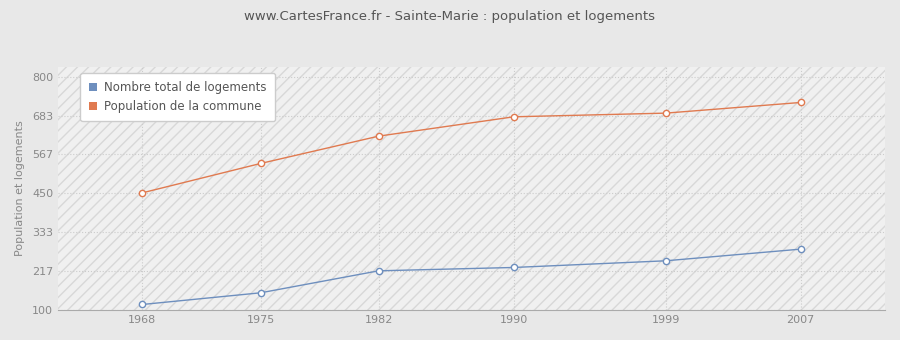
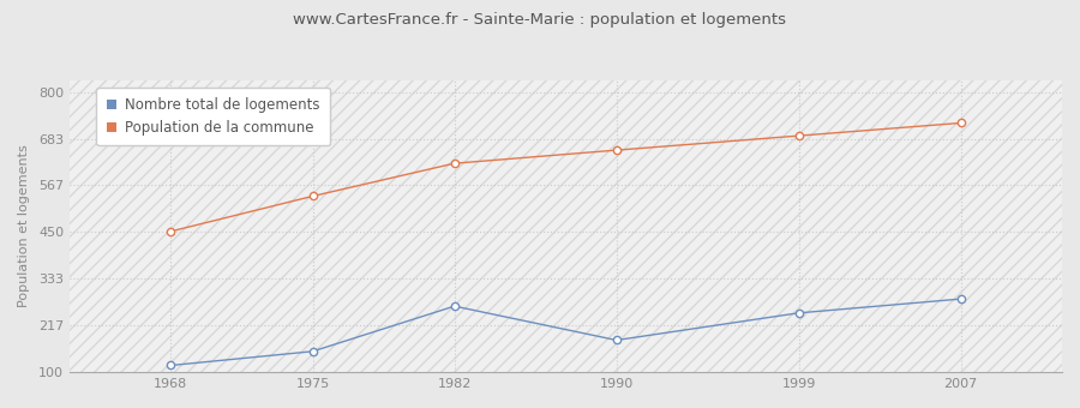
Nombre total de logements/1982: 218 -> 265
Nombre total de logements/1990: 228 -> 180
Population de la commune/1990: 680 -> 655
